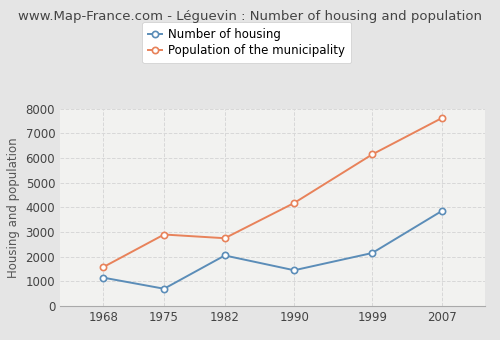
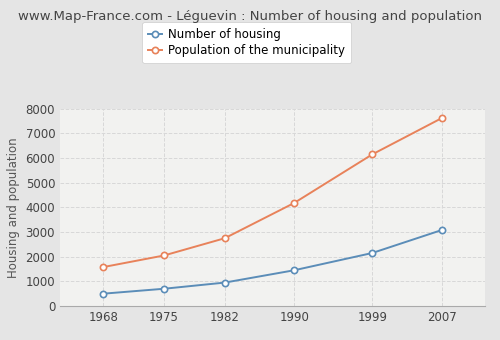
Number of housing/1968: 1150 -> 500
Population of the municipality/1975: 2900 -> 2050
Number of housing/1982: 2050 -> 950
Number of housing/2007: 3850 -> 3080
